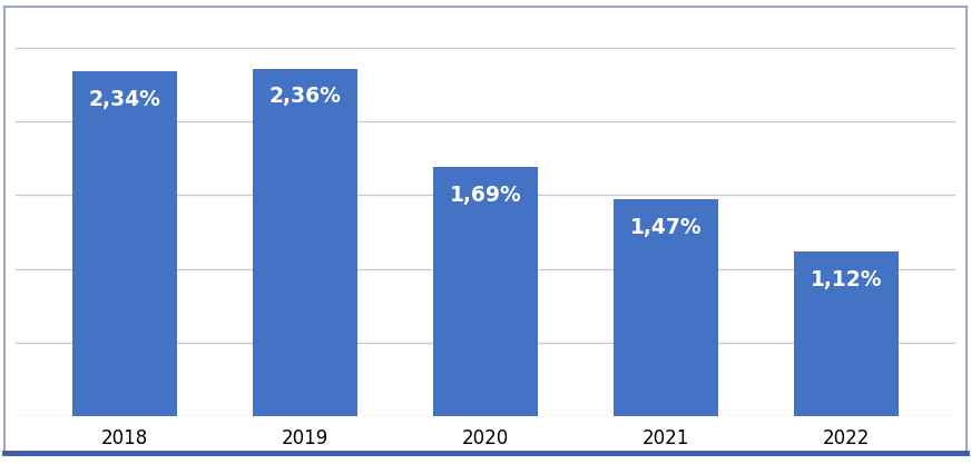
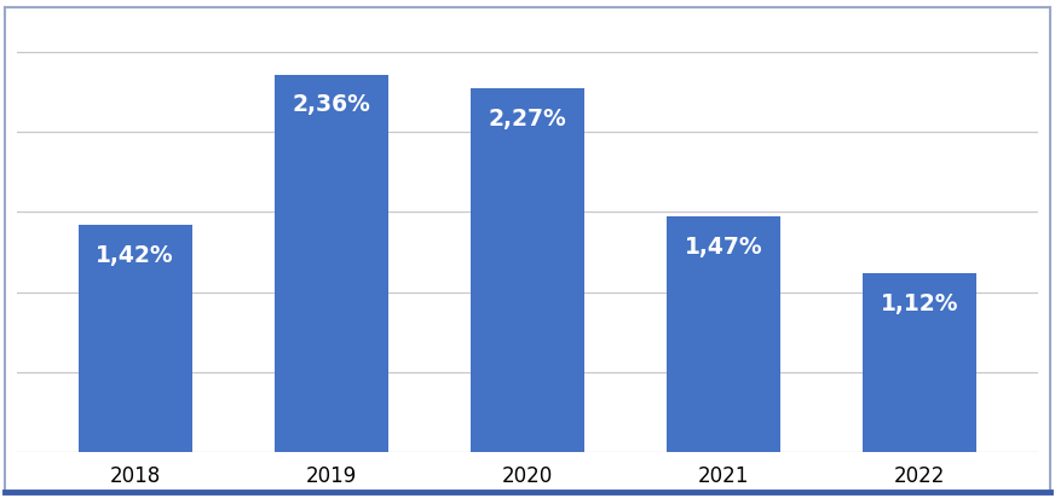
2018: 2,34% -> 1,42%
2020: 1,69% -> 2,27%
